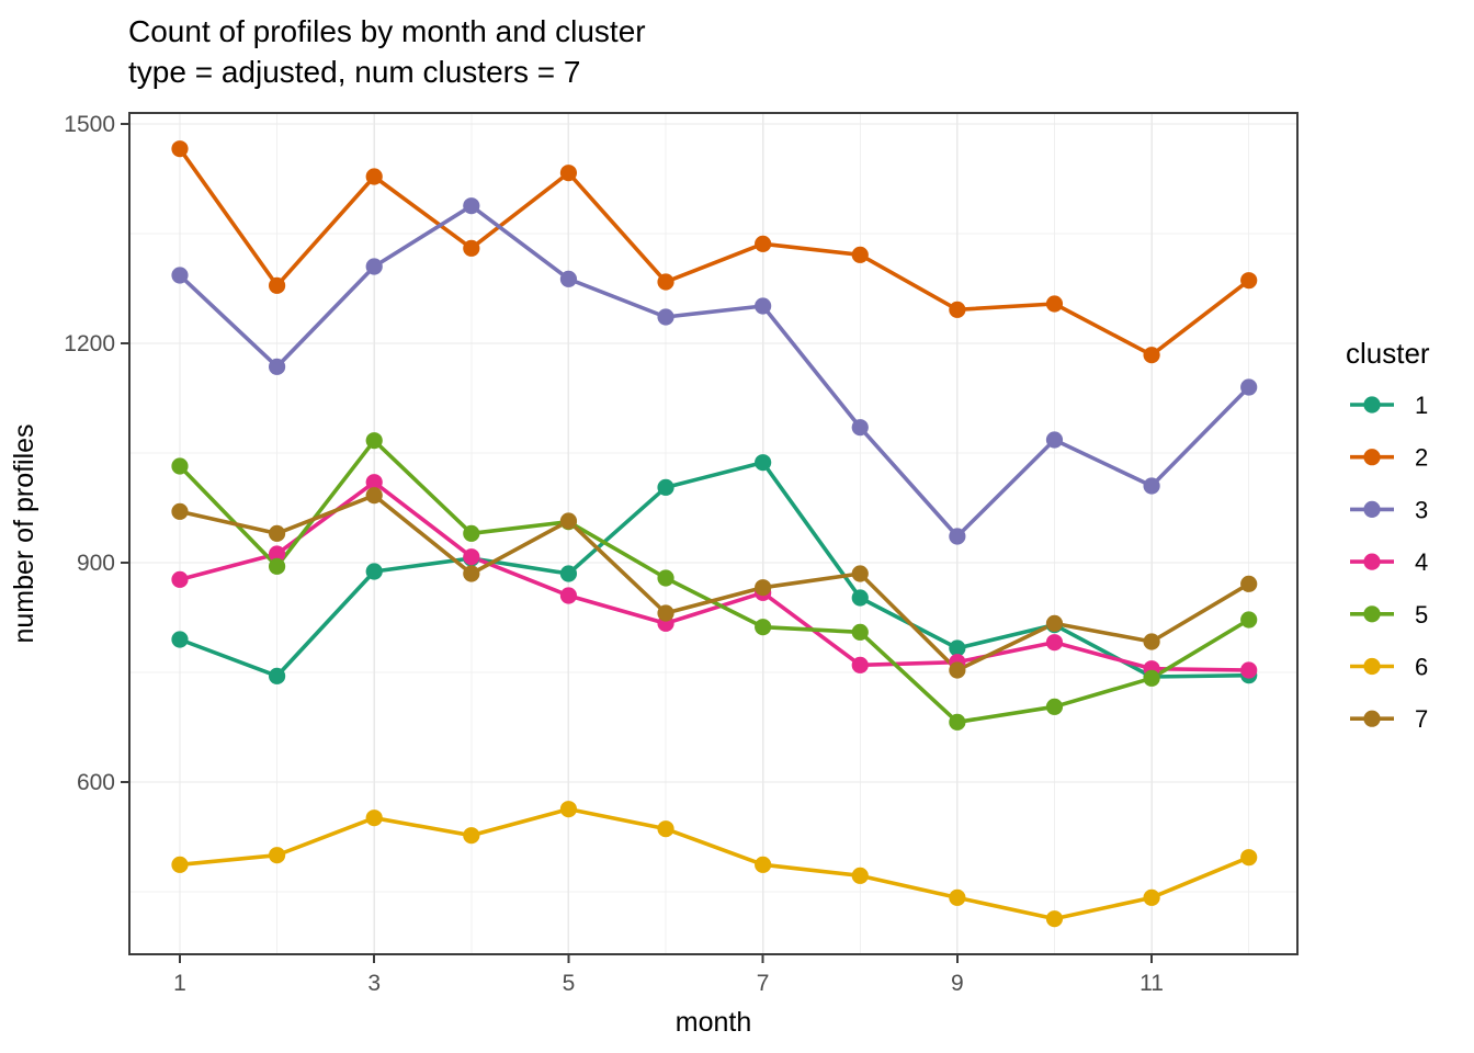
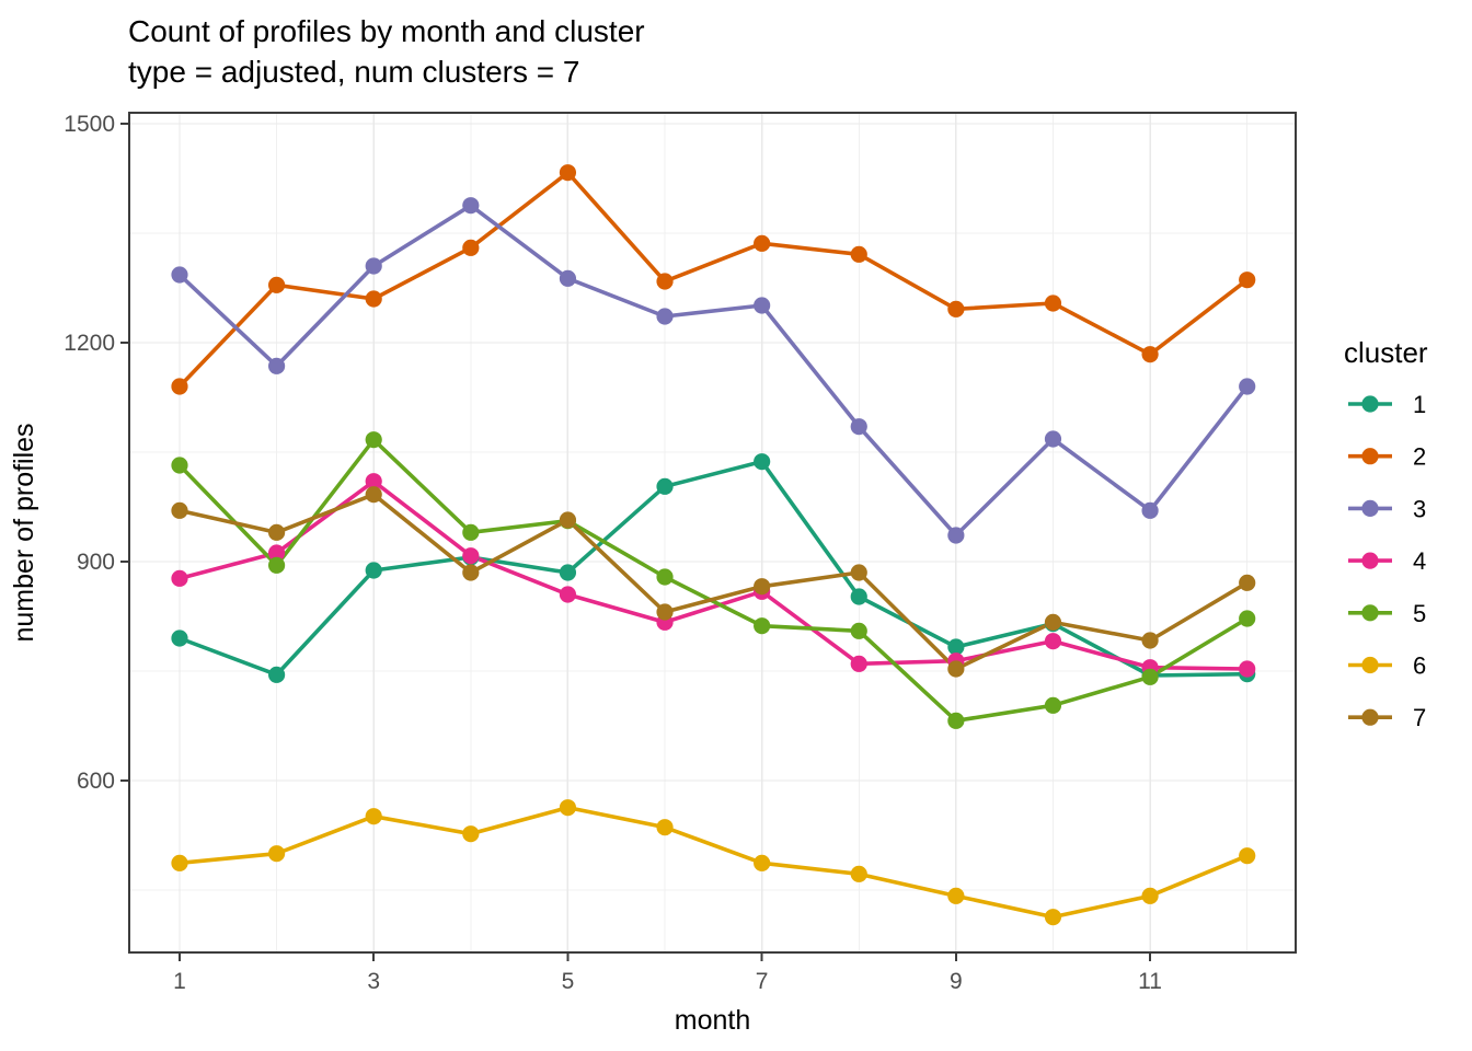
2/1: 1470 -> 1140
2/3: 1430 -> 1260
3/11: 1000 -> 970
